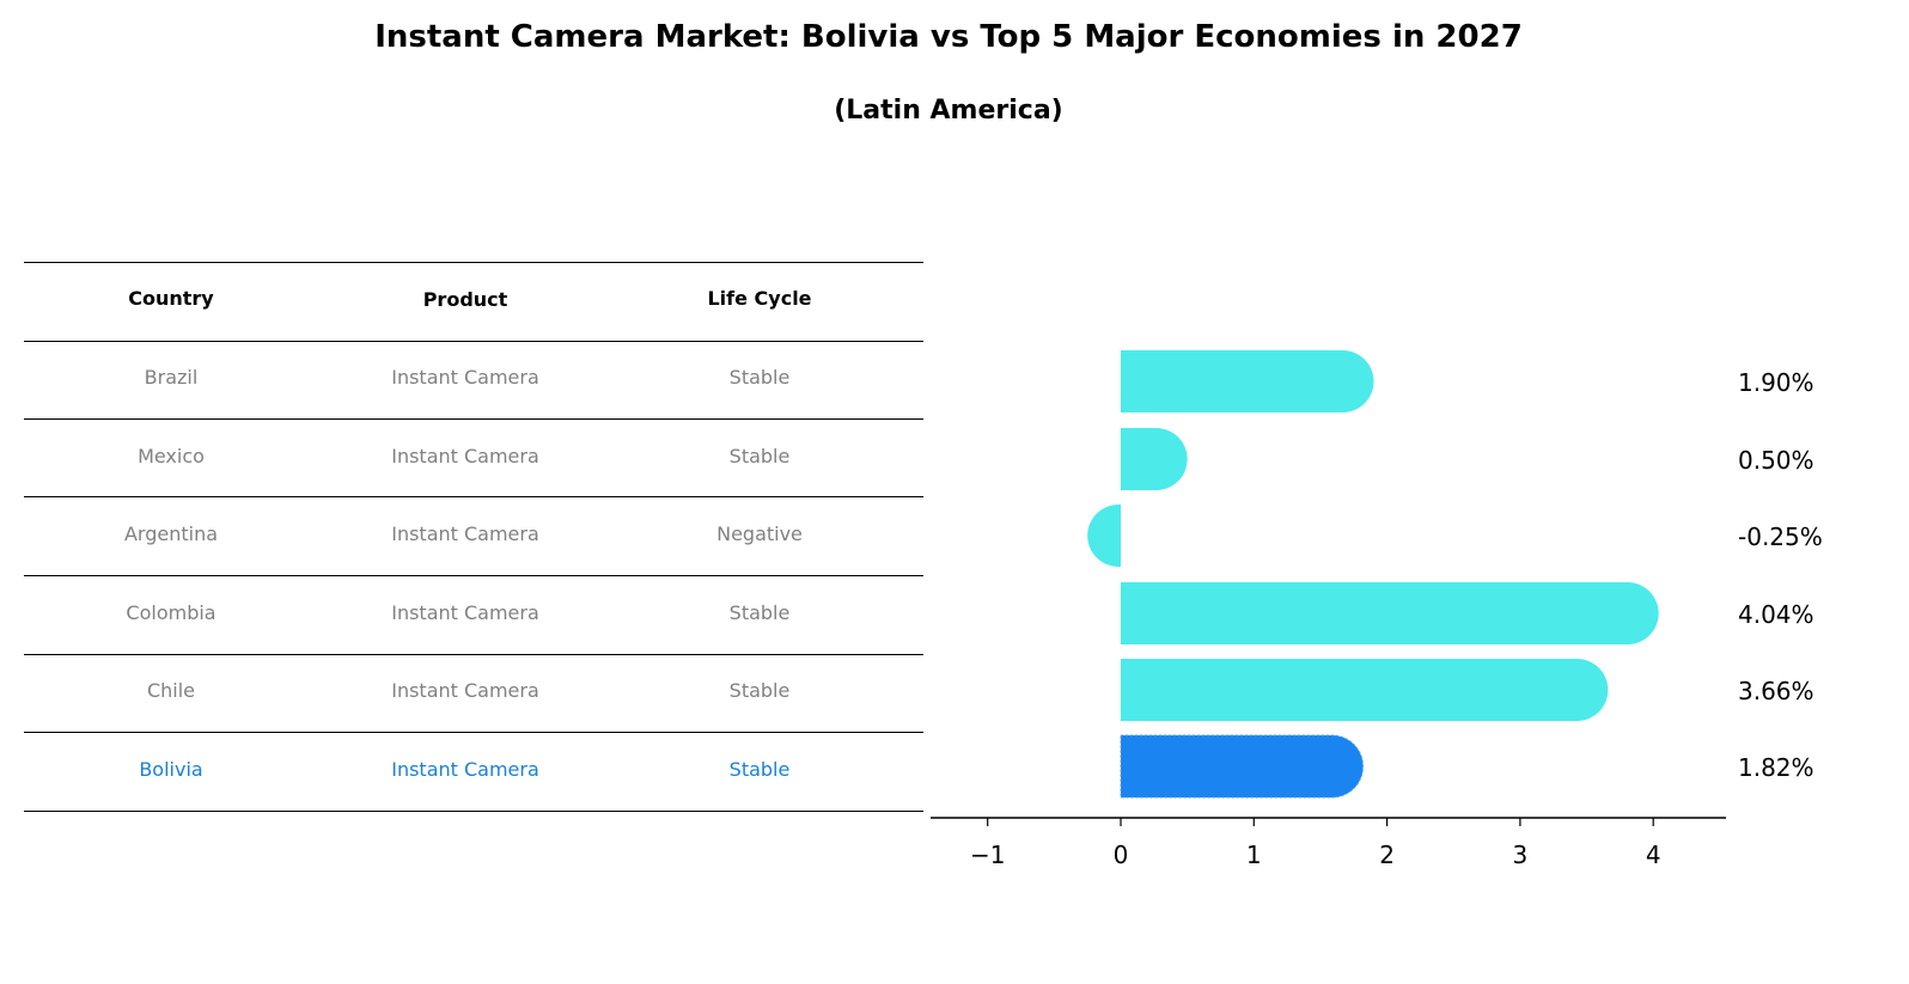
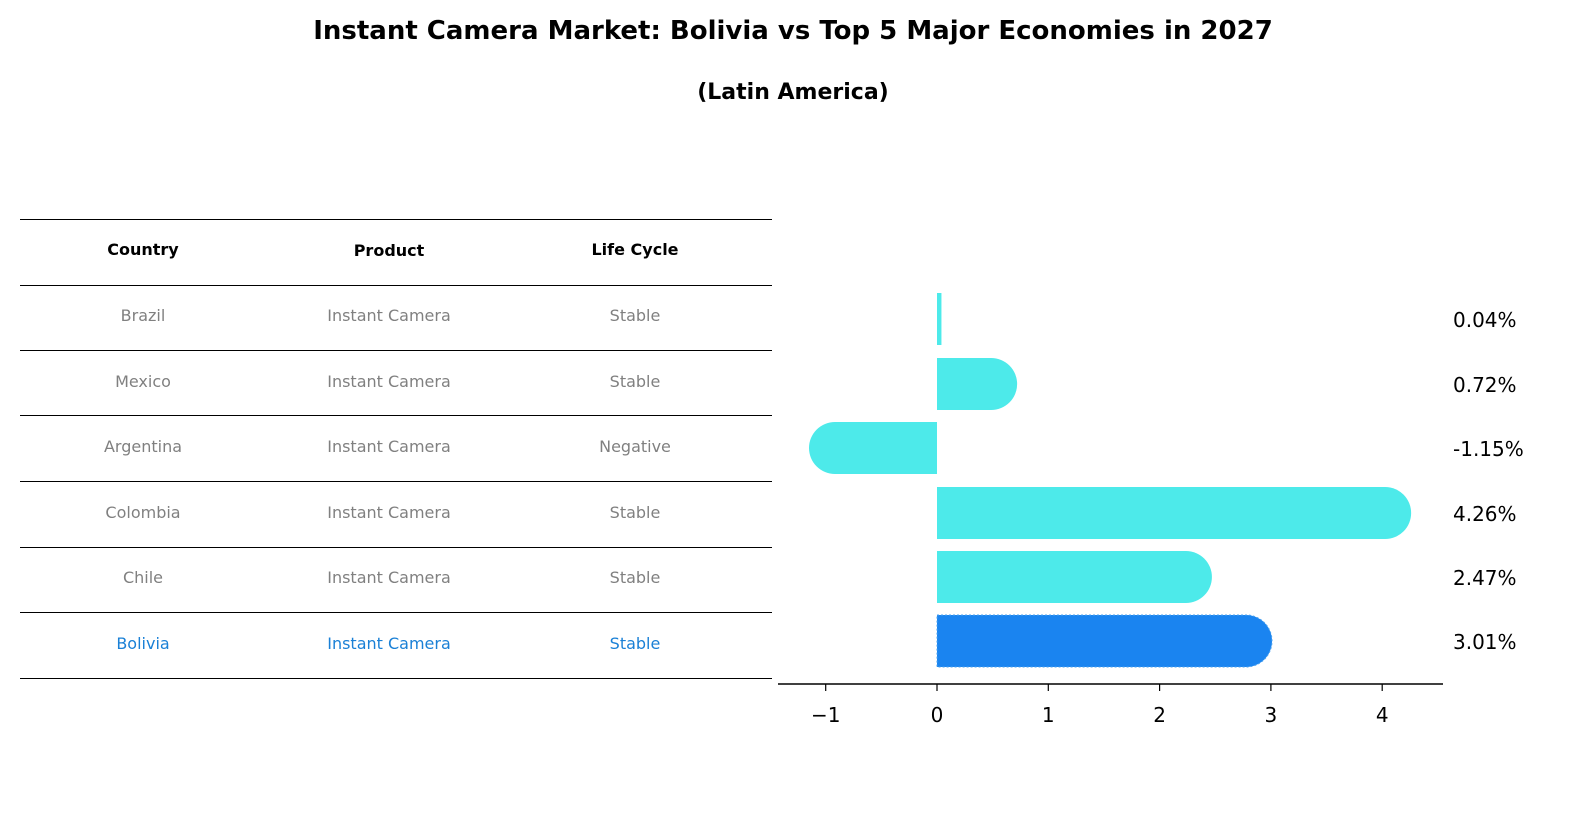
Brazil: 1.90% -> 0.04%
Mexico: 0.50% -> 0.72%
Argentina: -0.25% -> -1.15%
Colombia: 4.04% -> 4.26%
Chile: 3.66% -> 2.47%
Bolivia: 1.82% -> 3.01%
